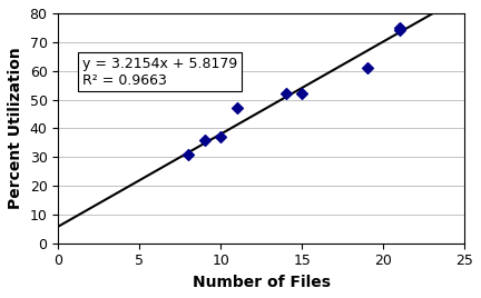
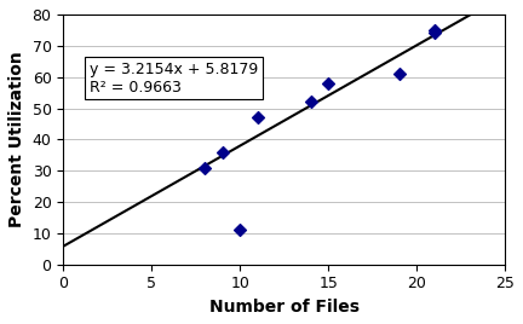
10: 37 -> 11
15: 52 -> 58
